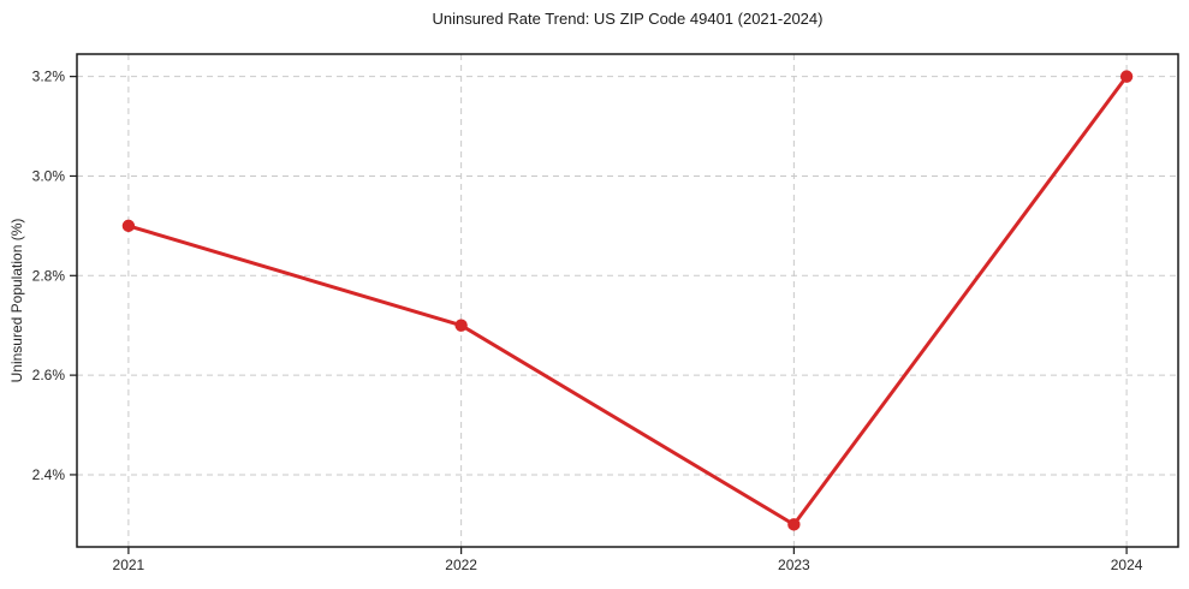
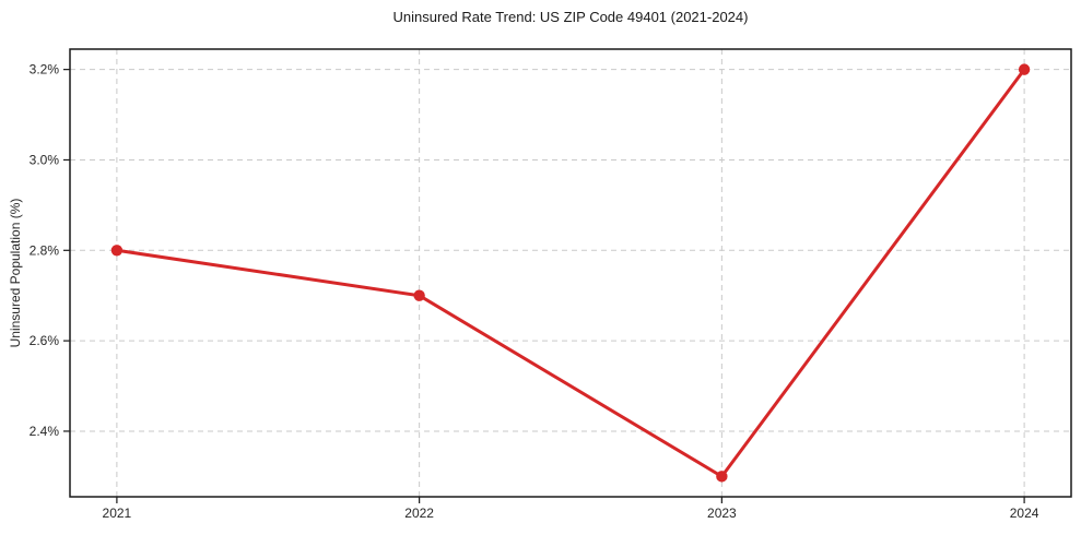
2021: 2.9% -> 2.8%
